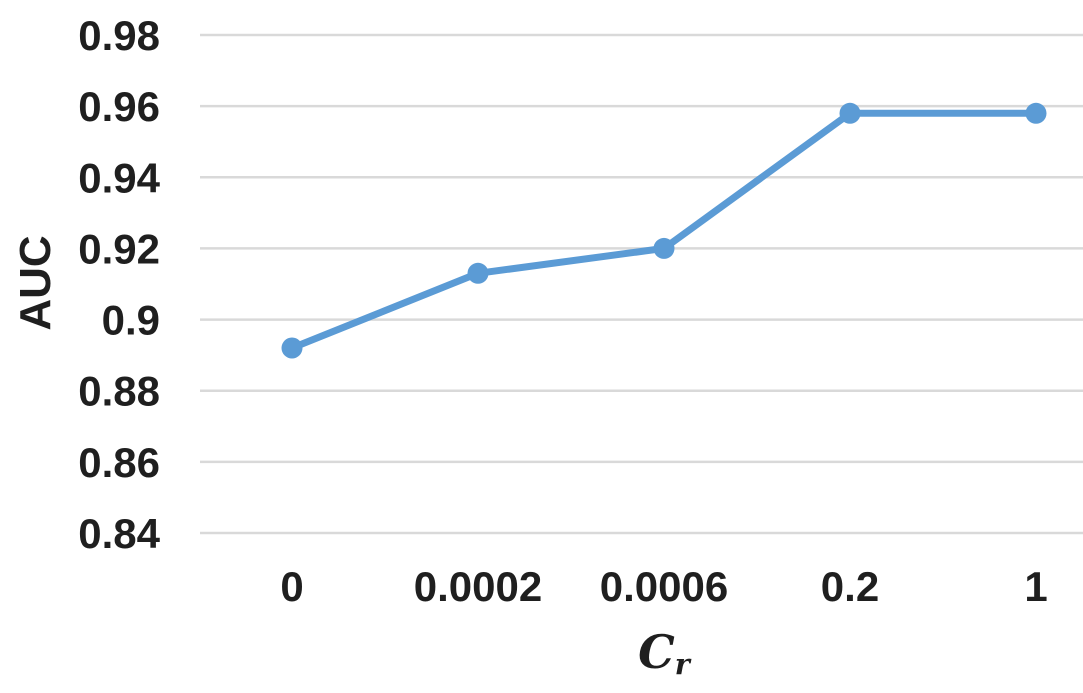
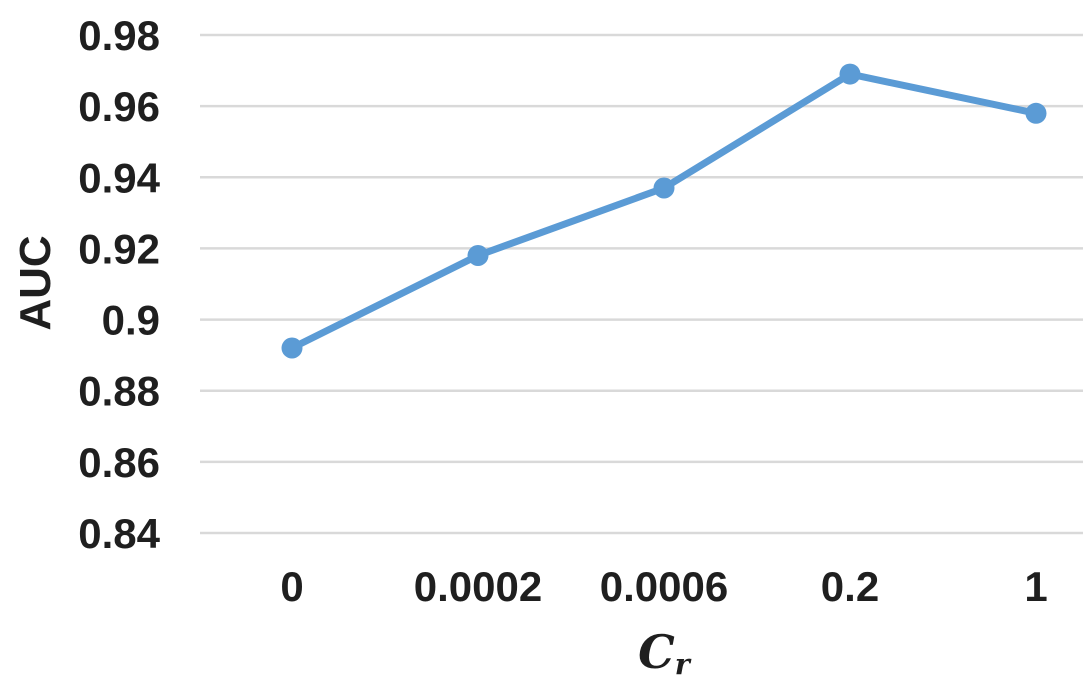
0.0002: 0.913 -> 0.918
0.0006: 0.920 -> 0.937
0.2: 0.958 -> 0.969
